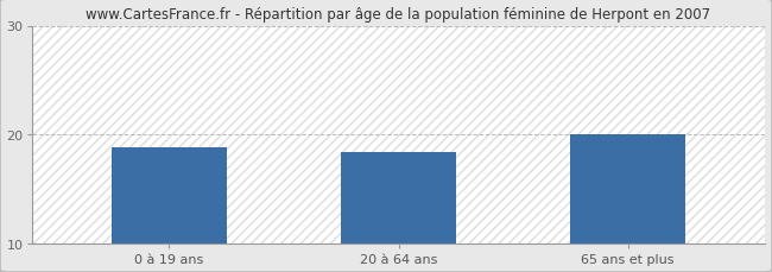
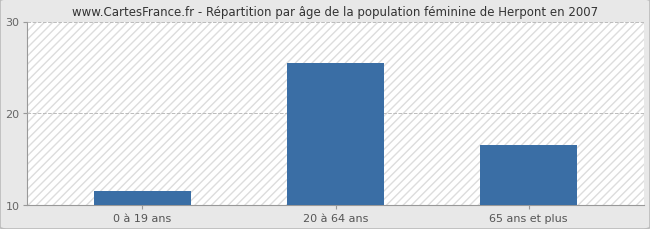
0 à 19 ans: 18.8 -> 11.5
20 à 64 ans: 18.4 -> 25.5
65 ans et plus: 20.0 -> 16.5
